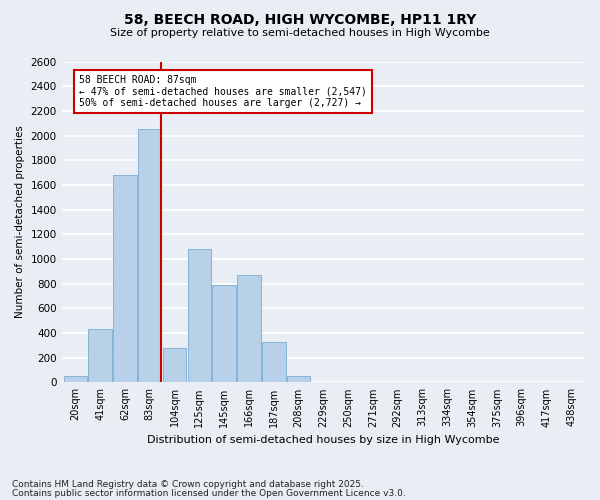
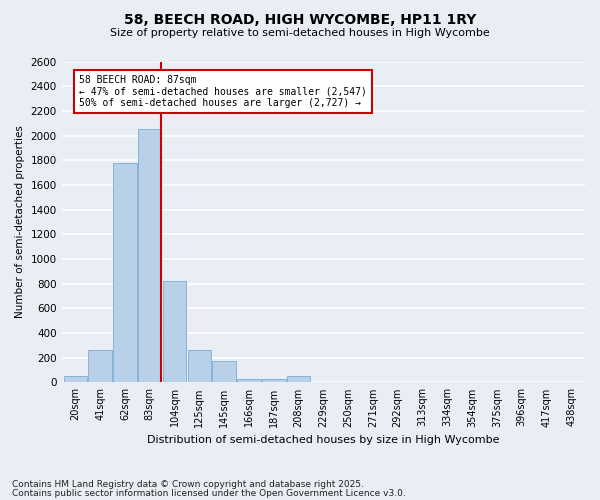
41sqm: 430 -> 260
62sqm: 1680 -> 1780
104sqm: 280 -> 820
125sqm: 1080 -> 260
145sqm: 790 -> 170
166sqm: 870 -> 30
187sqm: 330 -> 30
